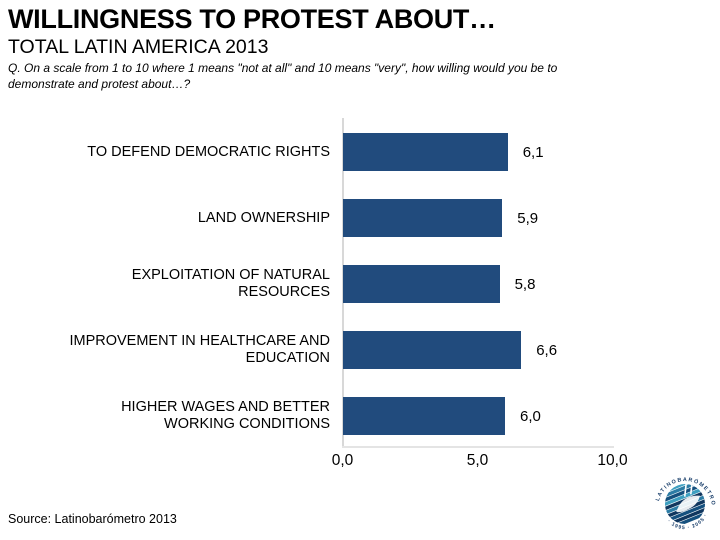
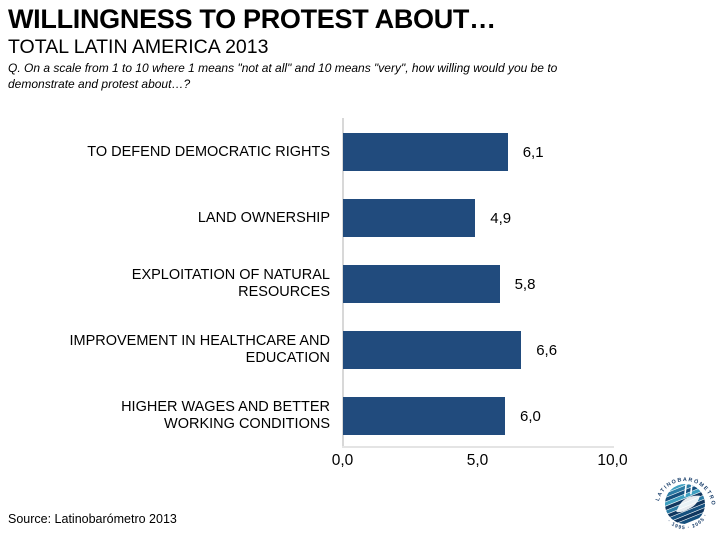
LAND OWNERSHIP: 5,9 -> 4,9
